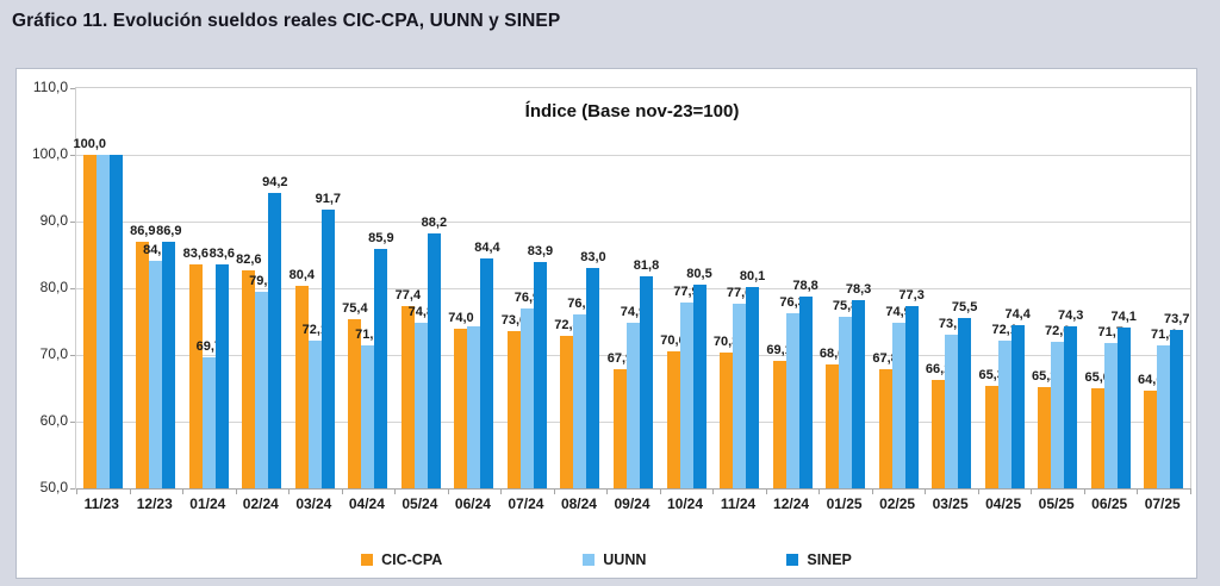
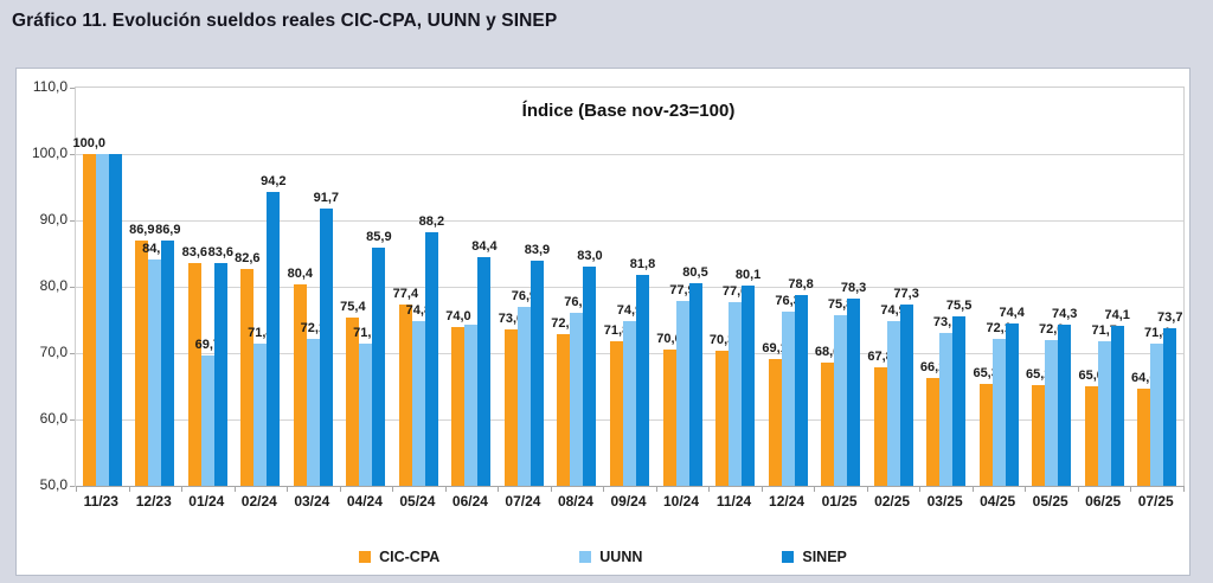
UUNN/02/24: 79,5 -> 71,4
CIC-CPA/09/24: 67,9 -> 71,8
